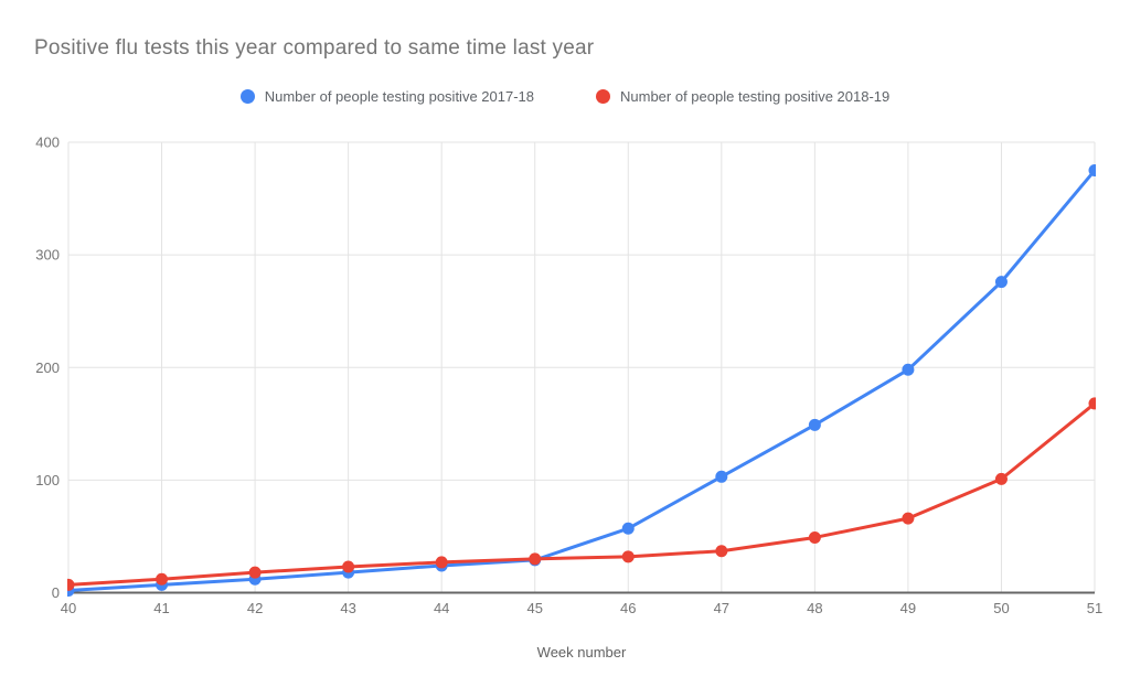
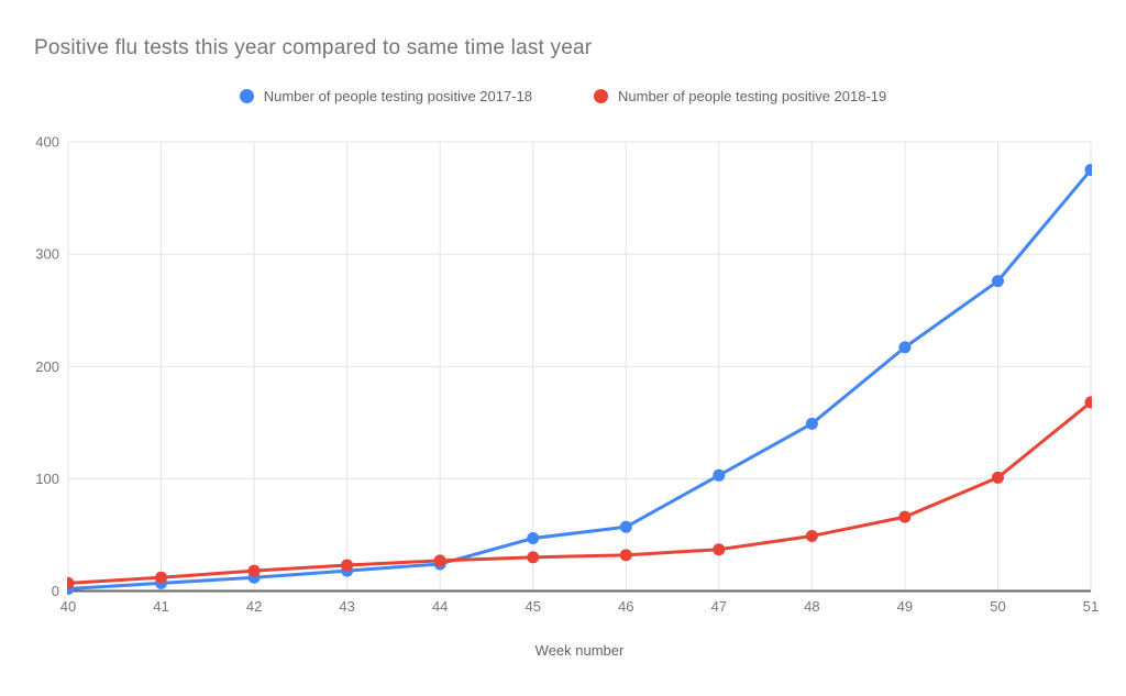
Number of people testing positive 2017-18/45: 29 -> 47
Number of people testing positive 2017-18/49: 198 -> 217
